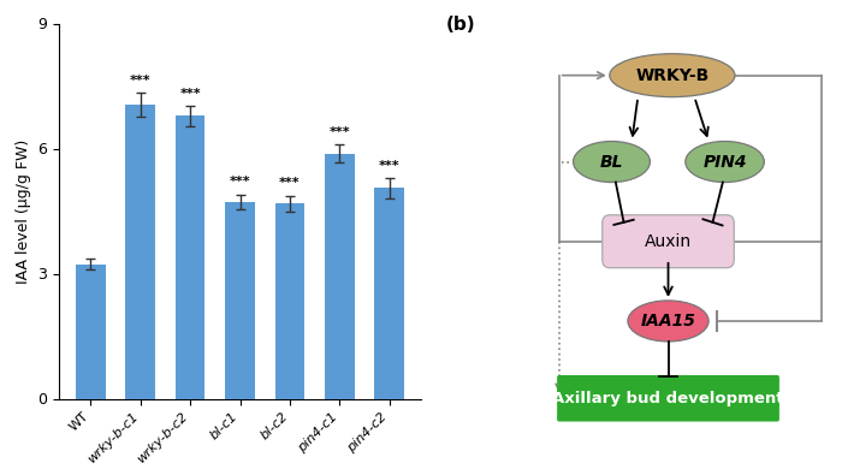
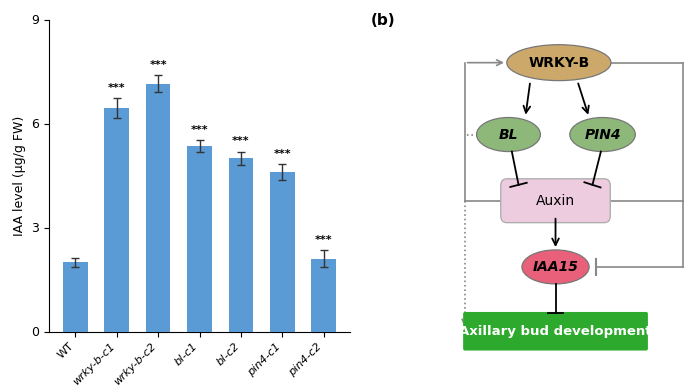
WT: 3.22 -> 2.00
wrky-b-c1: 7.05 -> 6.45
wrky-b-c2: 6.78 -> 7.15
bl-c1: 4.72 -> 5.35
bl-c2: 4.68 -> 5.00
pin4-c1: 5.88 -> 4.60
pin4-c2: 5.05 -> 2.10
